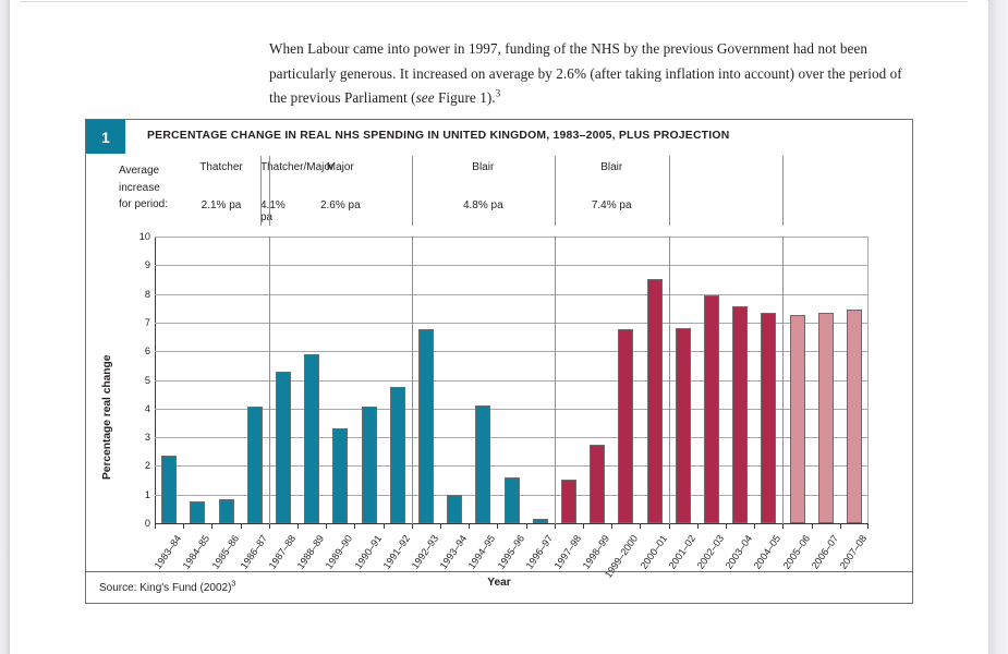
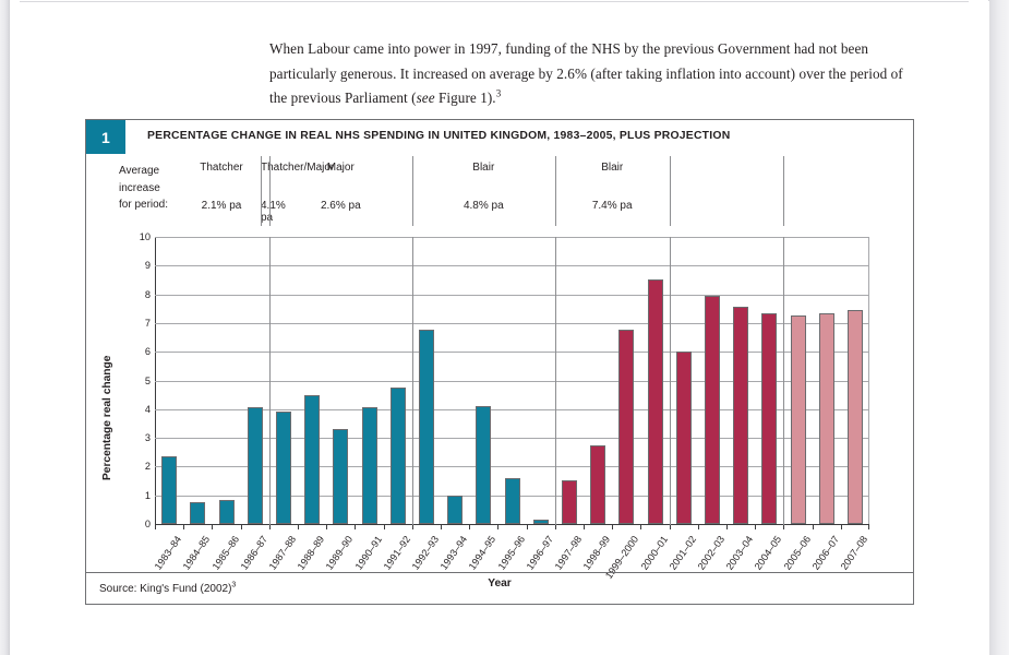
1987–88: 5.3 -> 3.9
1988–89: 5.9 -> 4.5
2001–02: 6.8 -> 6.0
